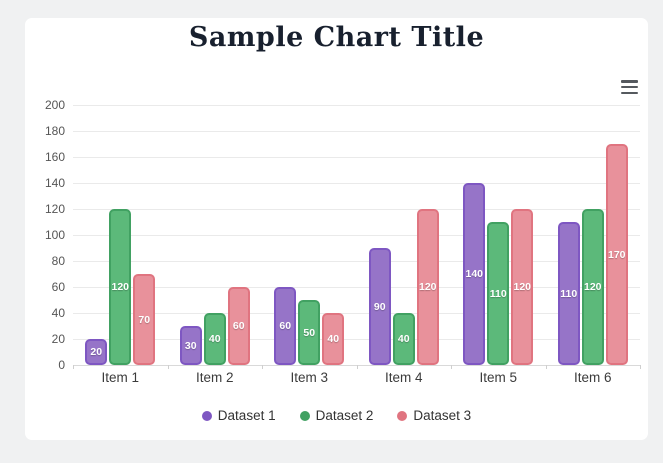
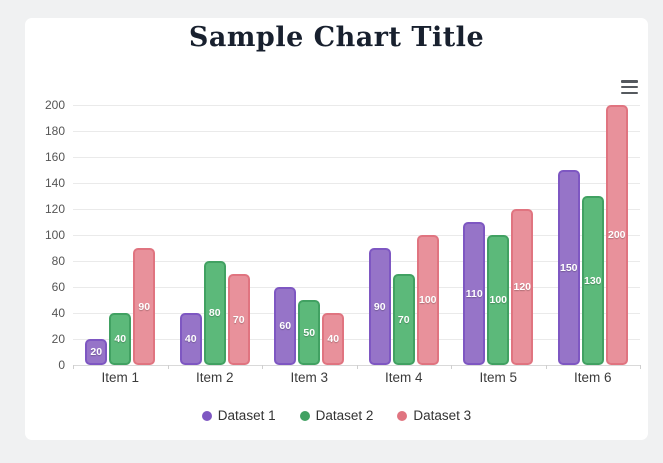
Dataset 2/Item 1: 120 -> 40
Dataset 3/Item 1: 70 -> 90
Dataset 1/Item 2: 30 -> 40
Dataset 2/Item 2: 40 -> 80
Dataset 3/Item 2: 60 -> 70
Dataset 2/Item 4: 40 -> 70
Dataset 3/Item 4: 120 -> 100
Dataset 1/Item 5: 140 -> 110
Dataset 2/Item 5: 110 -> 100
Dataset 1/Item 6: 110 -> 150
Dataset 2/Item 6: 120 -> 130
Dataset 3/Item 6: 170 -> 200
